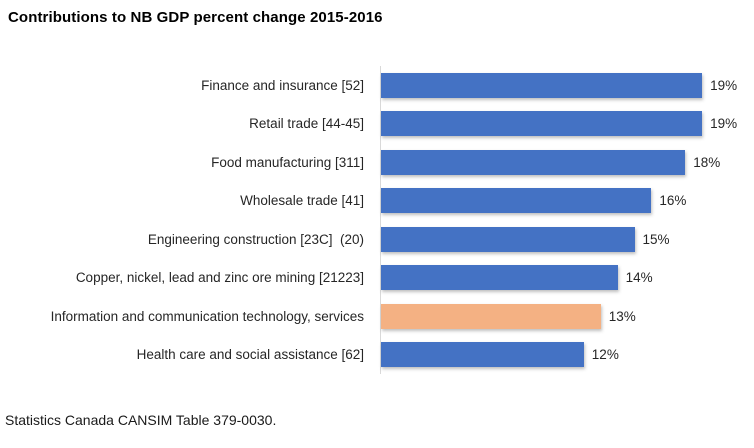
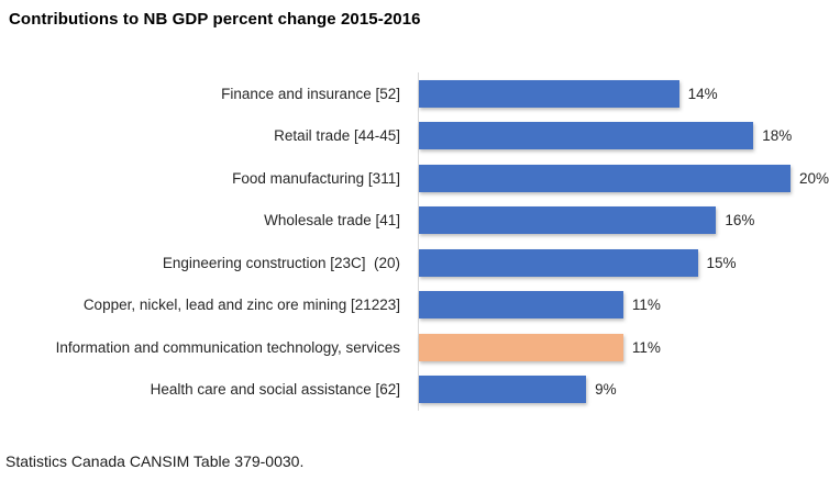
Finance and insurance [52]: 19% -> 14%
Retail trade [44-45]: 19% -> 18%
Food manufacturing [311]: 18% -> 20%
Copper, nickel, lead and zinc ore mining [21223]: 14% -> 11%
Information and communication technology, services: 13% -> 11%
Health care and social assistance [62]: 12% -> 9%
